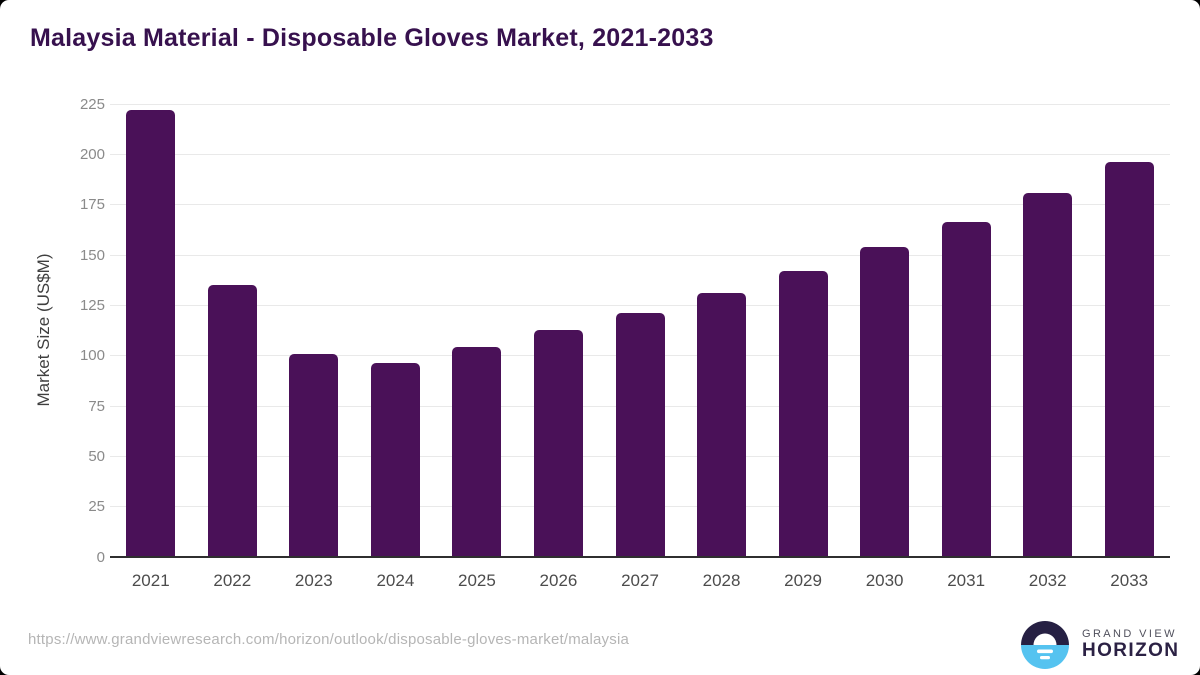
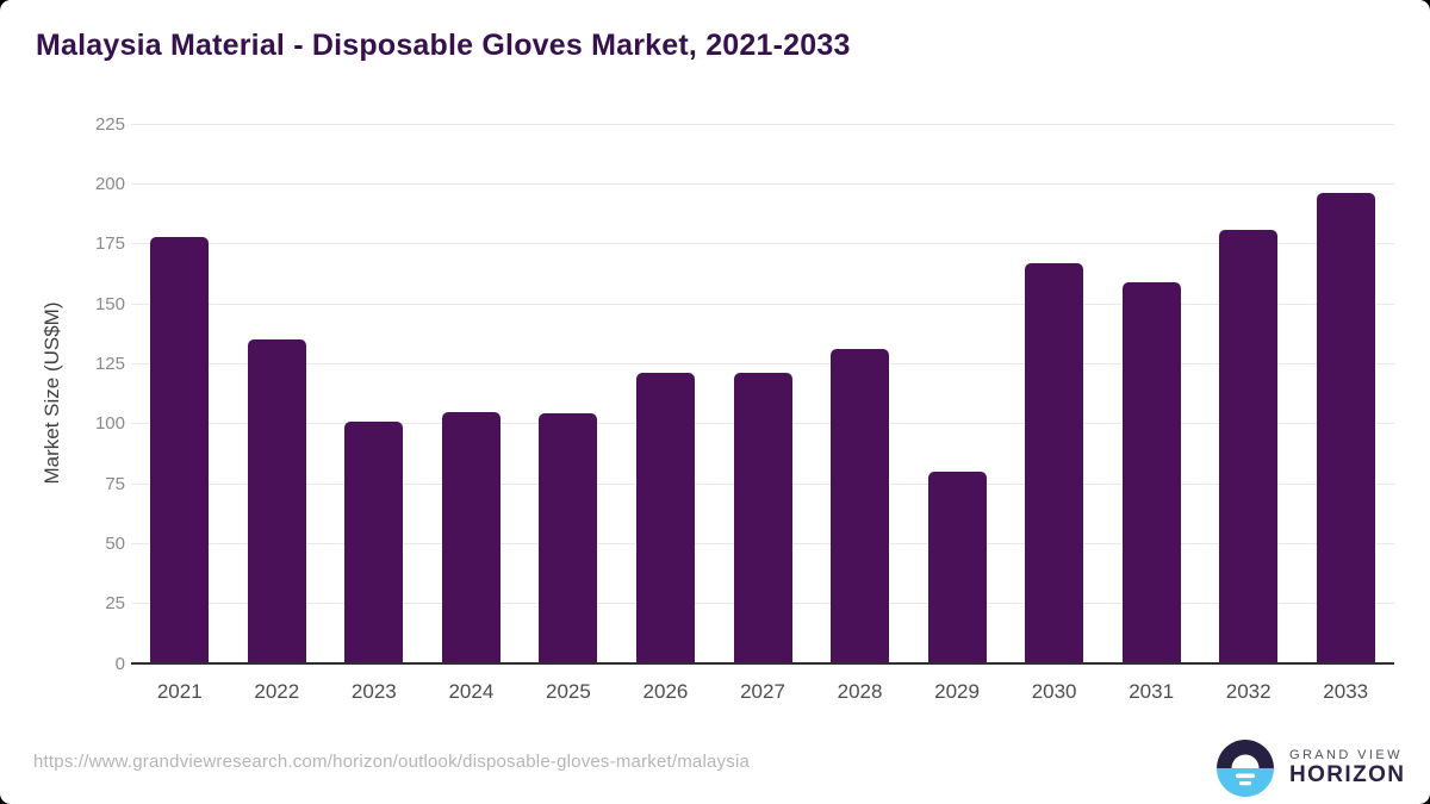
2021: 222 -> 178
2024: 97 -> 105
2026: 113 -> 121
2029: 142 -> 80
2030: 154 -> 167
2031: 166 -> 159
